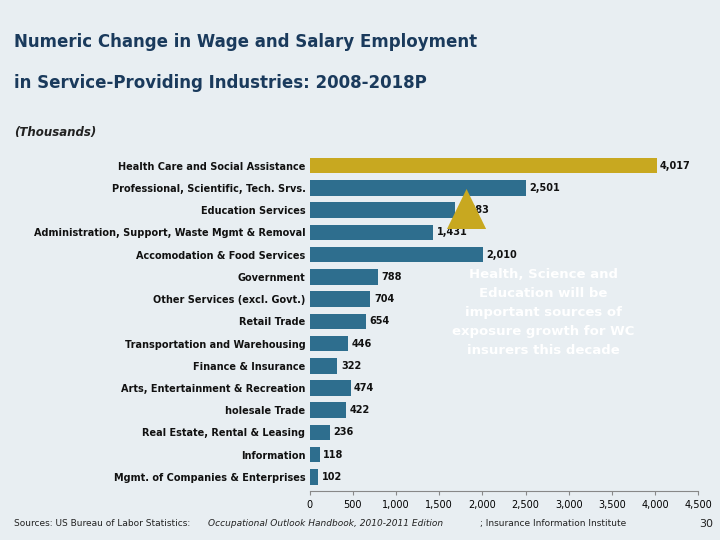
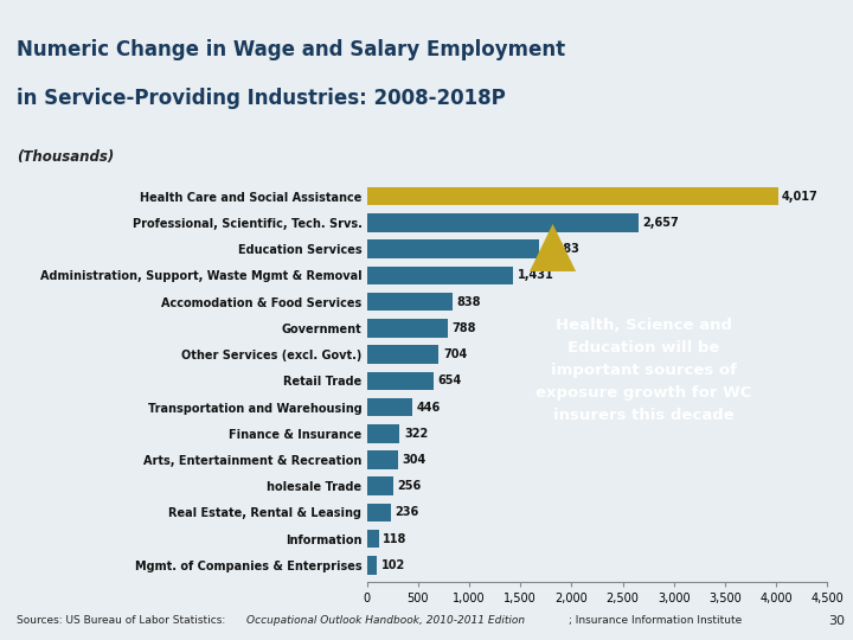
Professional, Scientific, Tech. Srvs.: 2,501 -> 2,657
Accomodation & Food Services: 2,010 -> 838
Arts, Entertainment & Recreation: 474 -> 304
holesale Trade: 422 -> 256
